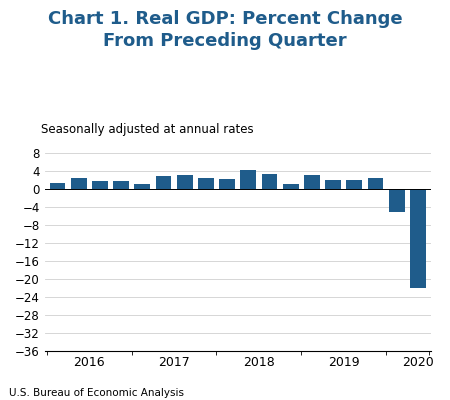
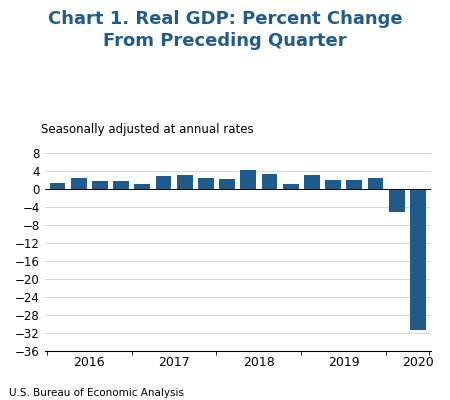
2020: -22.0 -> -31.4
